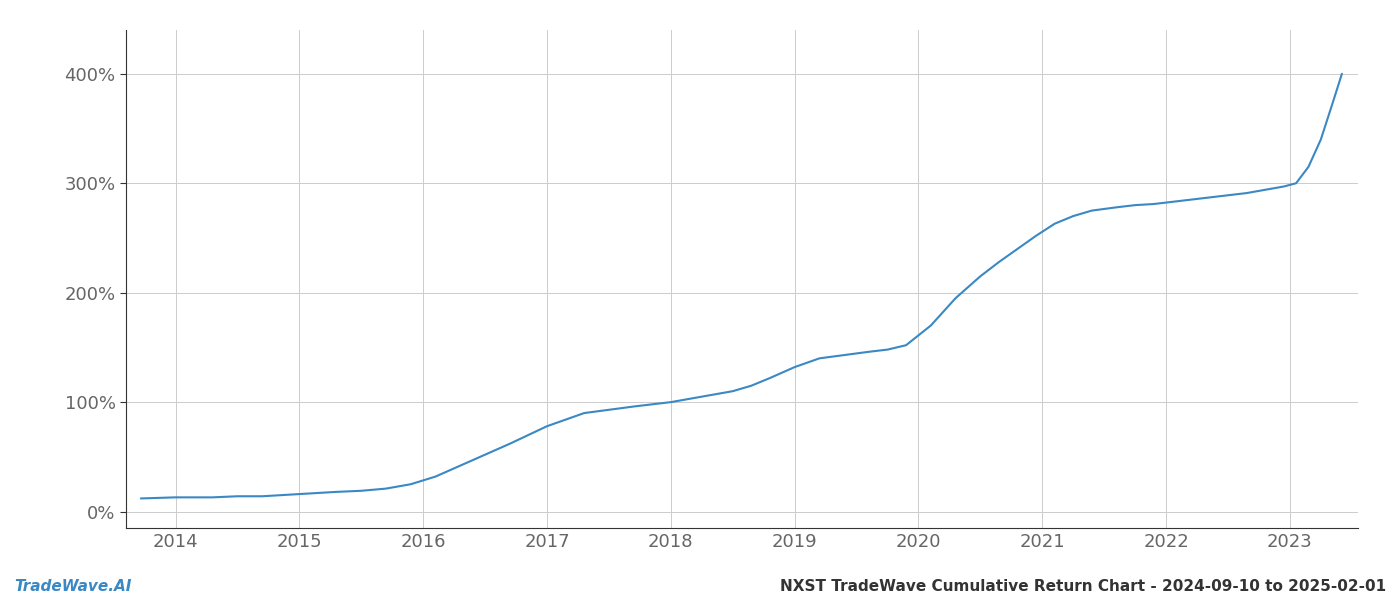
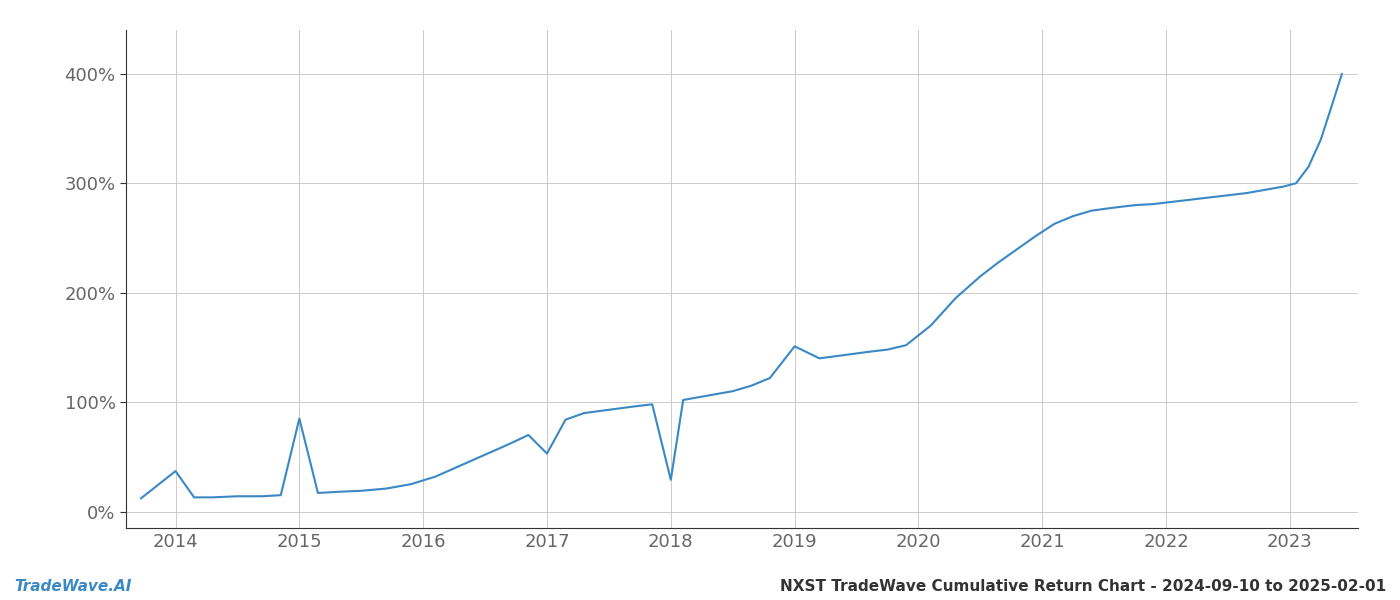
2014: 13% -> 37%
2015: 16% -> 85%
2017: 78% -> 53%
2018: 100% -> 29%
2019: 132% -> 151%
